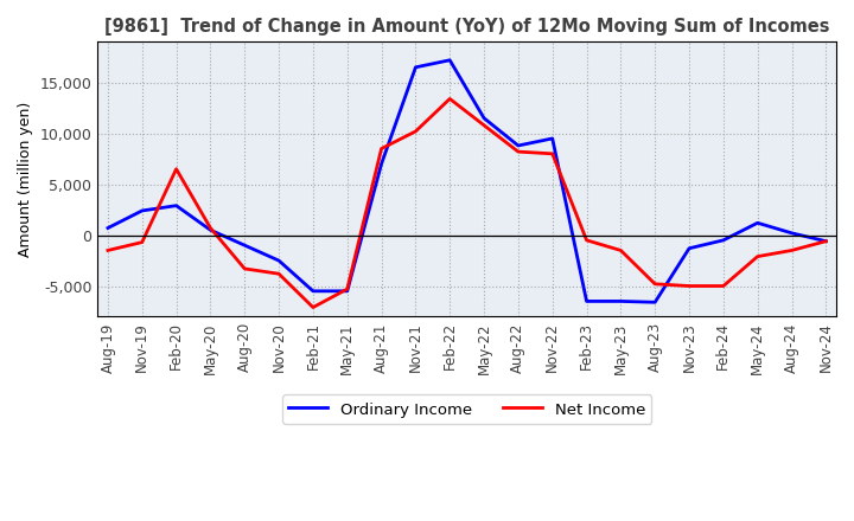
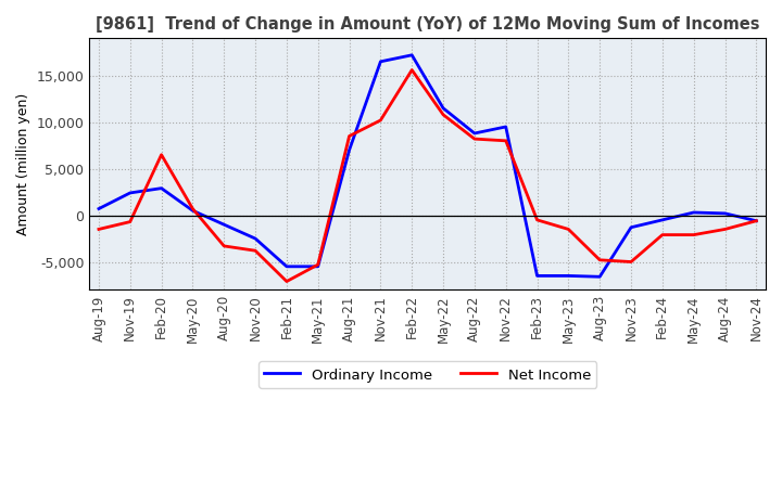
Net Income/Feb-22: 13,400 -> 15,600
Net Income/Feb-24: -5,000 -> -2,100
Ordinary Income/May-24: 1,200 -> 300
